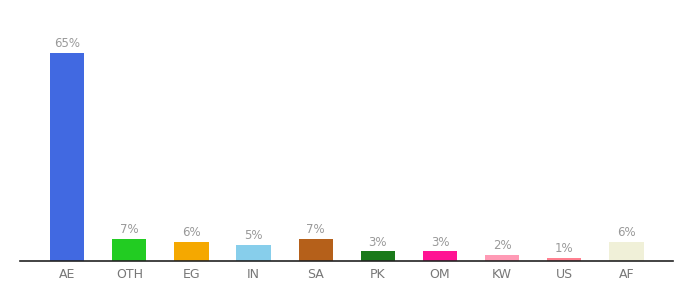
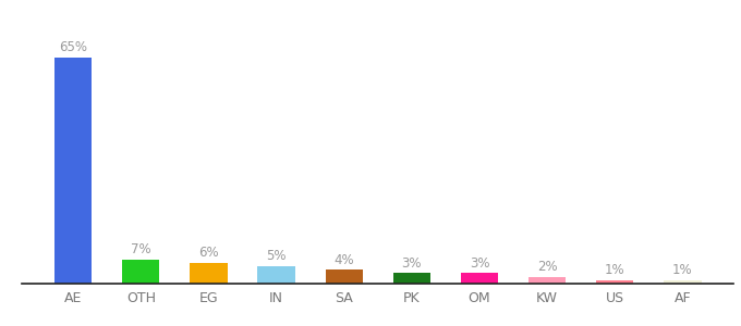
SA: 7% -> 4%
AF: 6% -> 1%
